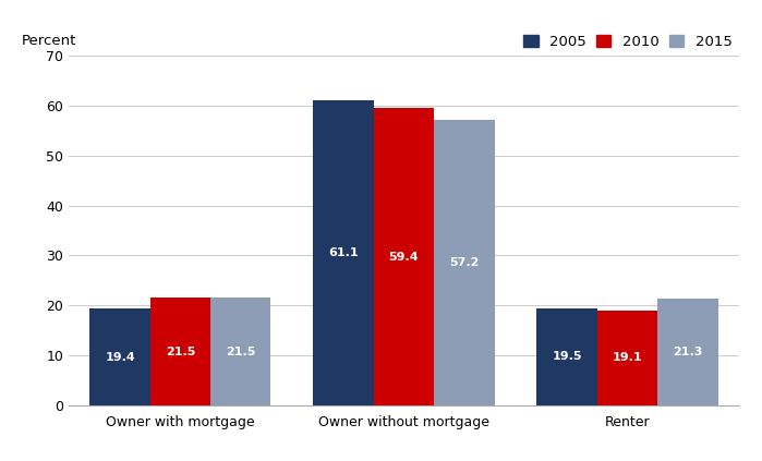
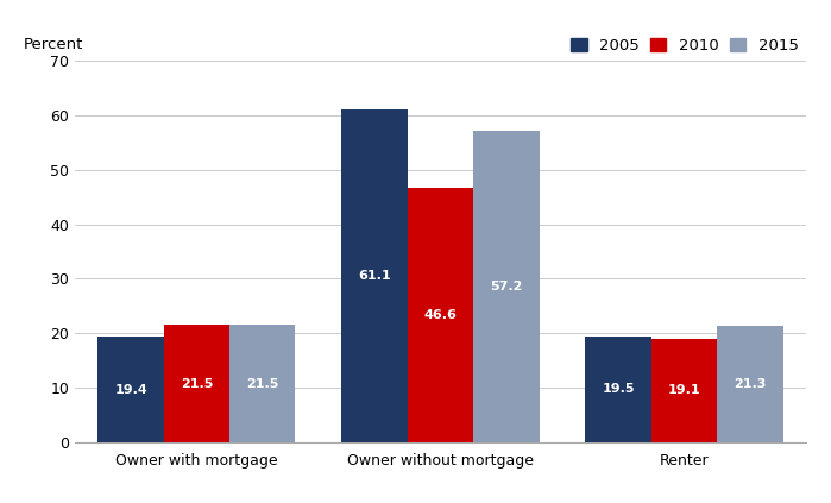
2010/Owner without mortgage: 59.4 -> 46.6
